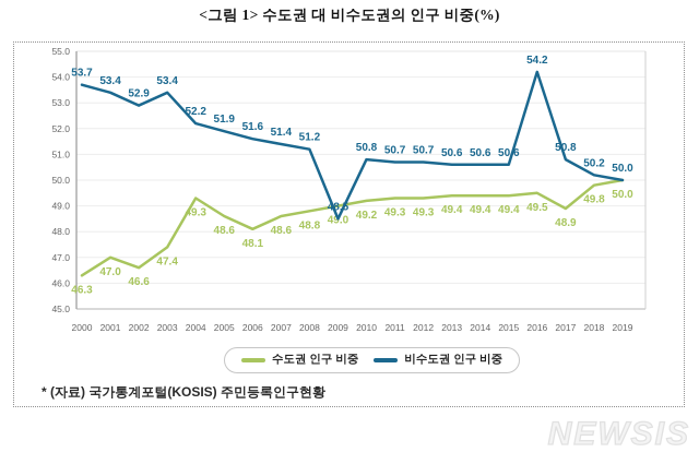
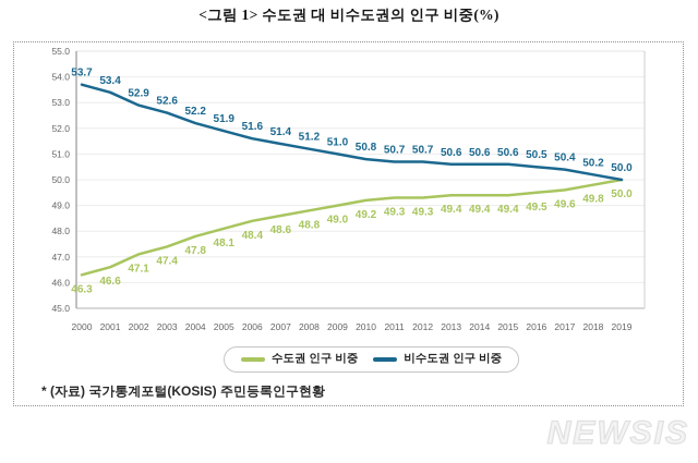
수도권 인구 비중/2001: 47.0 -> 46.6
수도권 인구 비중/2002: 46.6 -> 47.1
비수도권 인구 비중/2003: 53.4 -> 52.6
수도권 인구 비중/2004: 49.3 -> 47.8
수도권 인구 비중/2005: 48.6 -> 48.1
수도권 인구 비중/2006: 48.1 -> 48.4
비수도권 인구 비중/2009: 48.5 -> 51.0
비수도권 인구 비중/2016: 54.2 -> 50.5
수도권 인구 비중/2017: 48.9 -> 49.6
비수도권 인구 비중/2017: 50.8 -> 50.4
